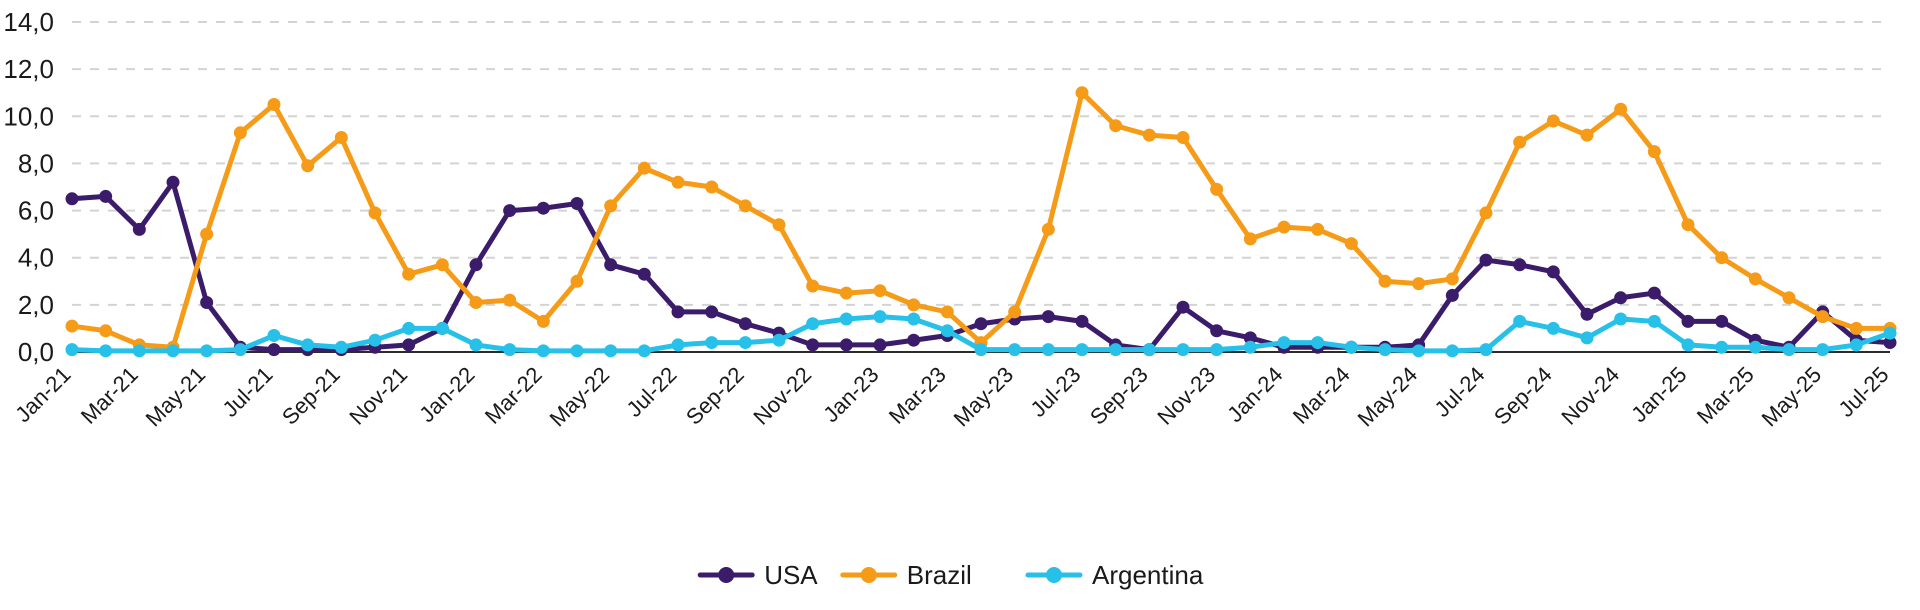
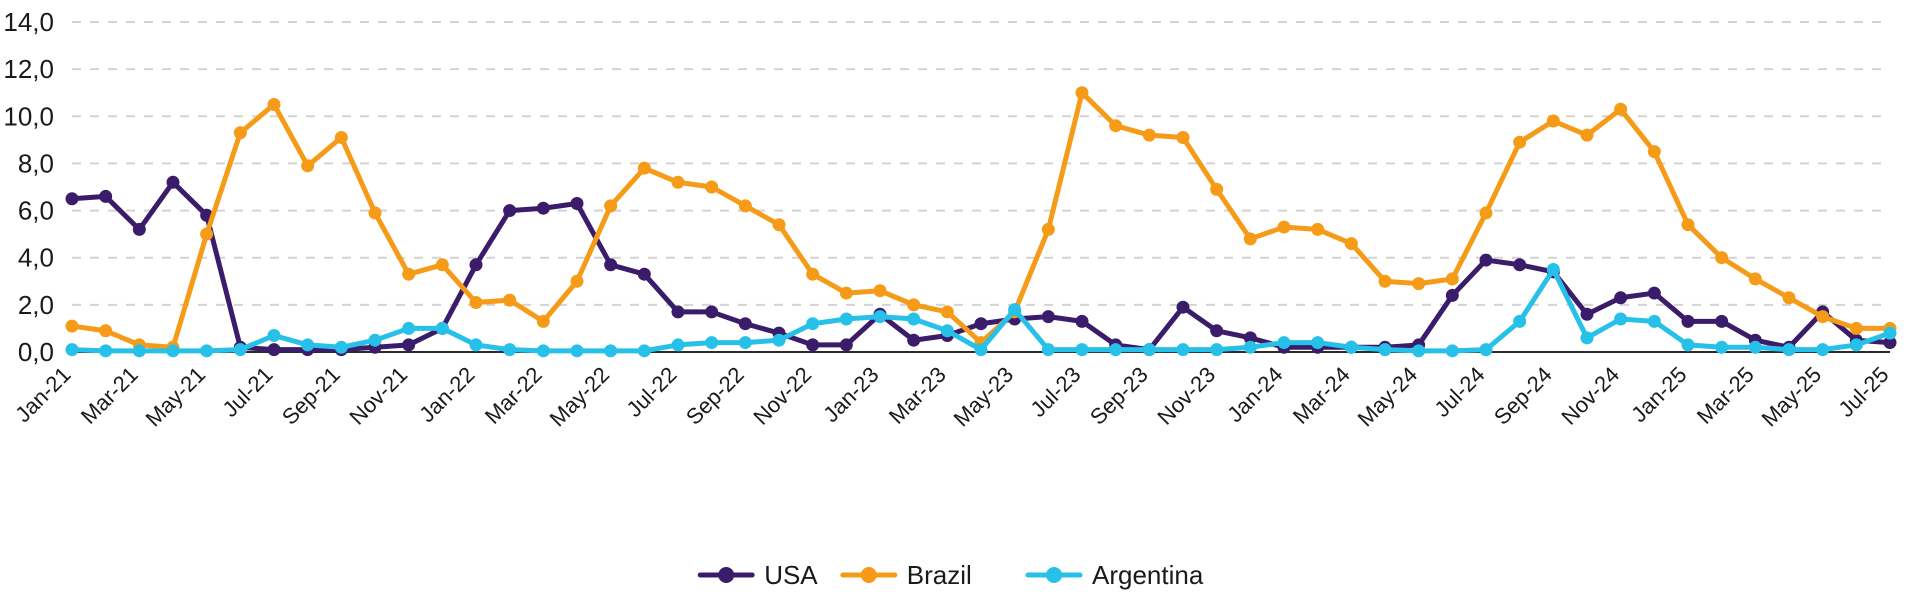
USA/May-21: 2,1 -> 5,8
Brazil/Nov-22: 2,8 -> 3,3
USA/Jan-23: 0,3 -> 1,6
Argentina/May-23: 0,1 -> 1,8
Argentina/Sep-24: 1,0 -> 3,5
